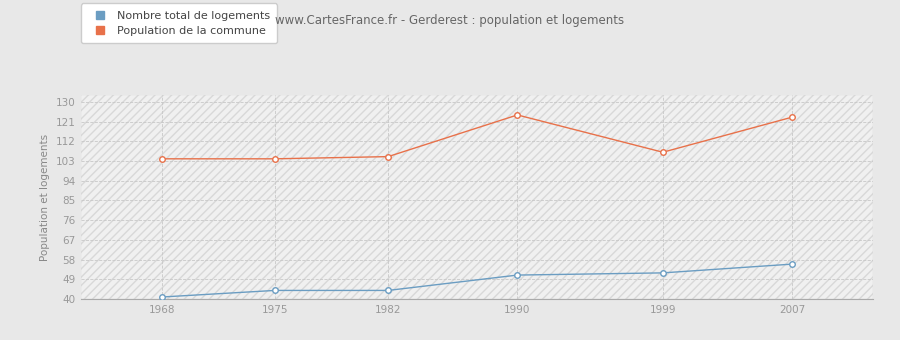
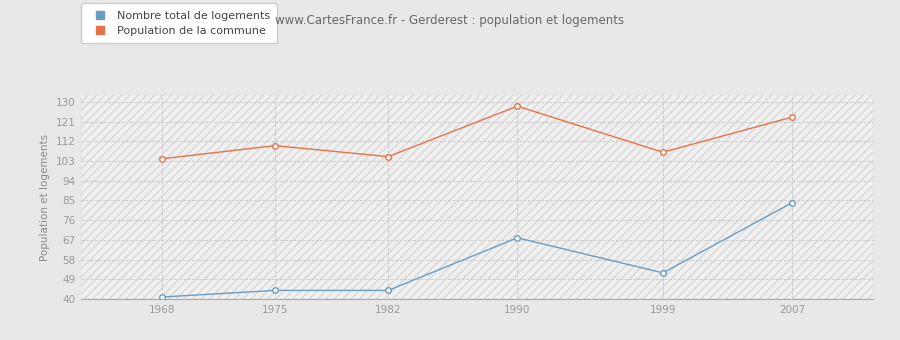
Population de la commune/1975: 104 -> 110
Nombre total de logements/1990: 51 -> 68
Population de la commune/1990: 124 -> 128
Nombre total de logements/2007: 56 -> 84
